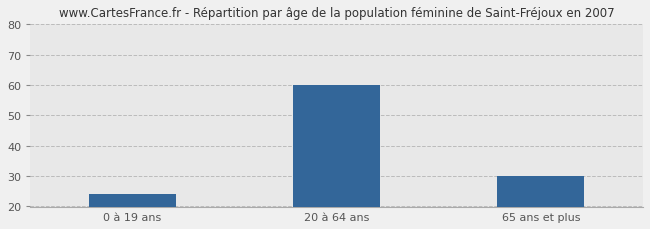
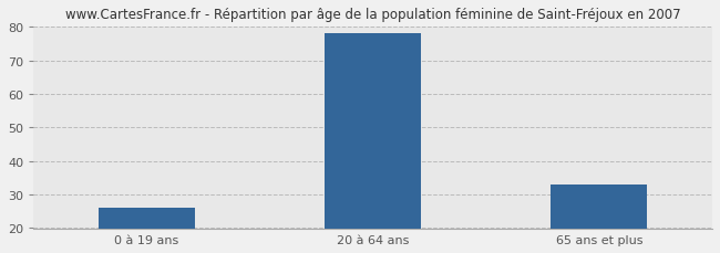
0 à 19 ans: 24 -> 26
20 à 64 ans: 60 -> 78
65 ans et plus: 30 -> 33
